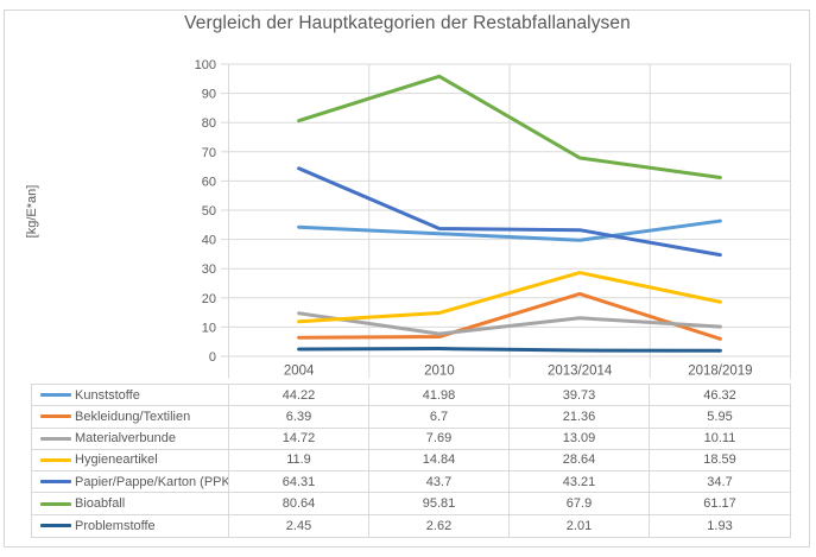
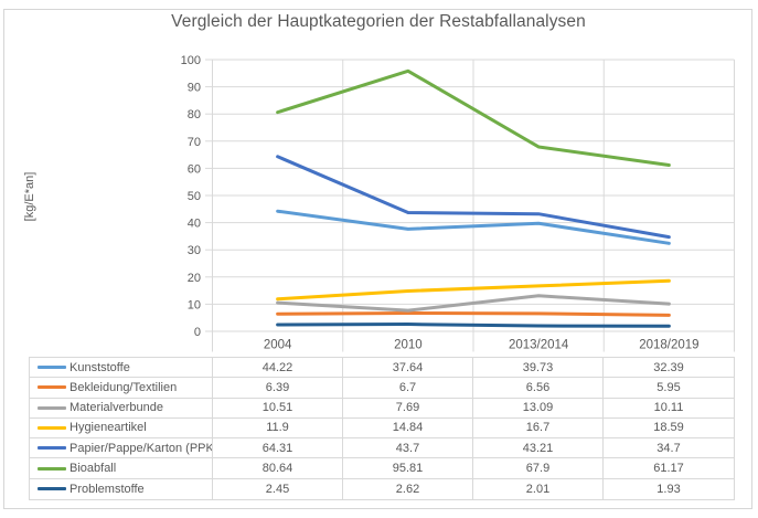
Materialverbunde/2004: 14.72 -> 10.51
Kunststoffe/2010: 41.98 -> 37.64
Bekleidung/Textilien/2013/2014: 21.36 -> 6.56
Hygieneartikel/2013/2014: 28.64 -> 16.7
Kunststoffe/2018/2019: 46.32 -> 32.39
